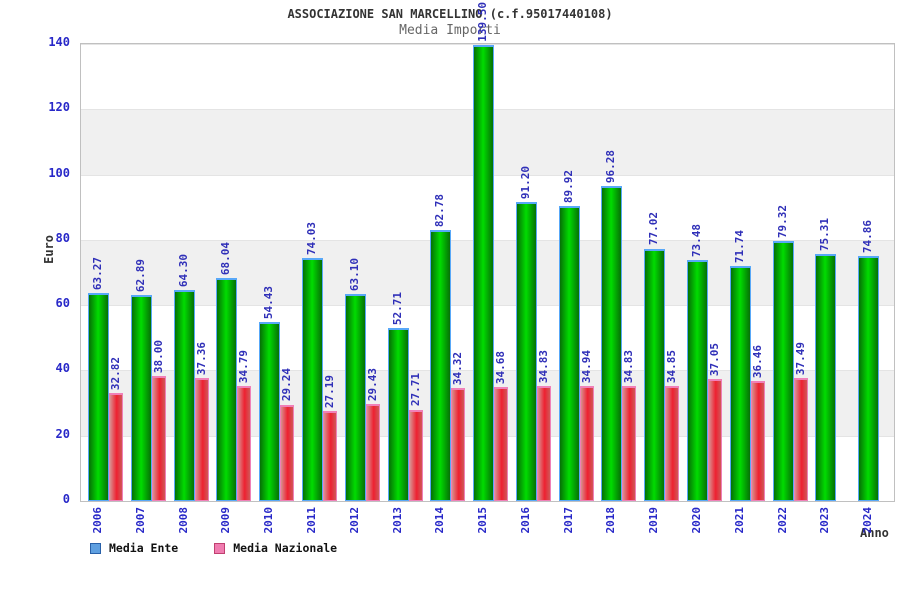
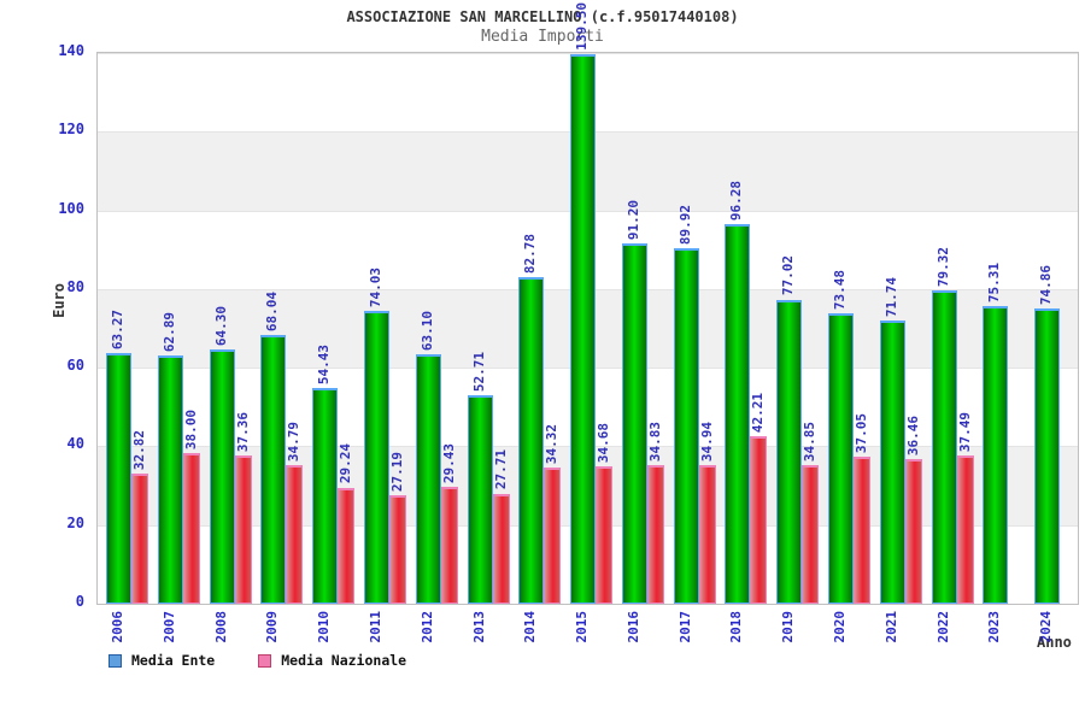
Media Nazionale/2018: 34.83 -> 42.21
